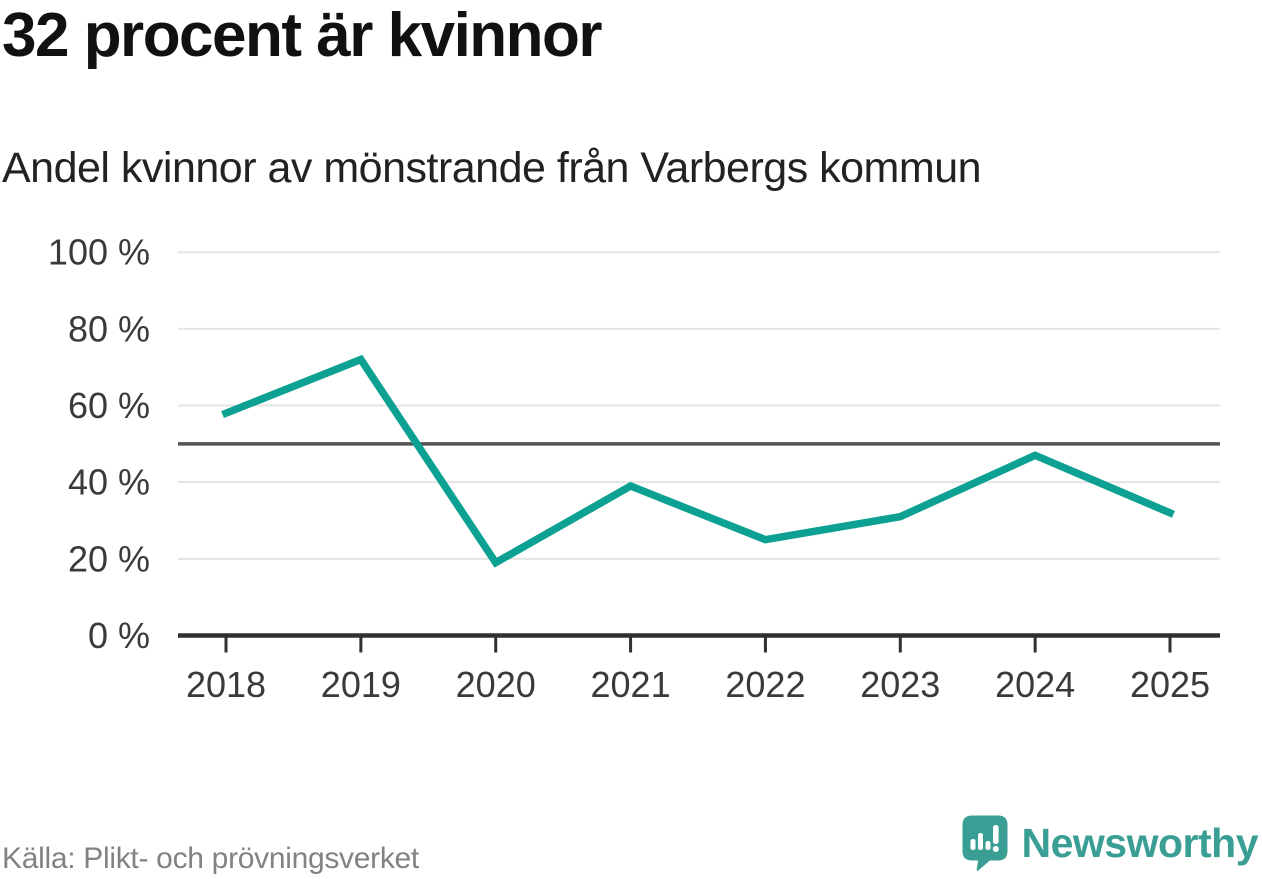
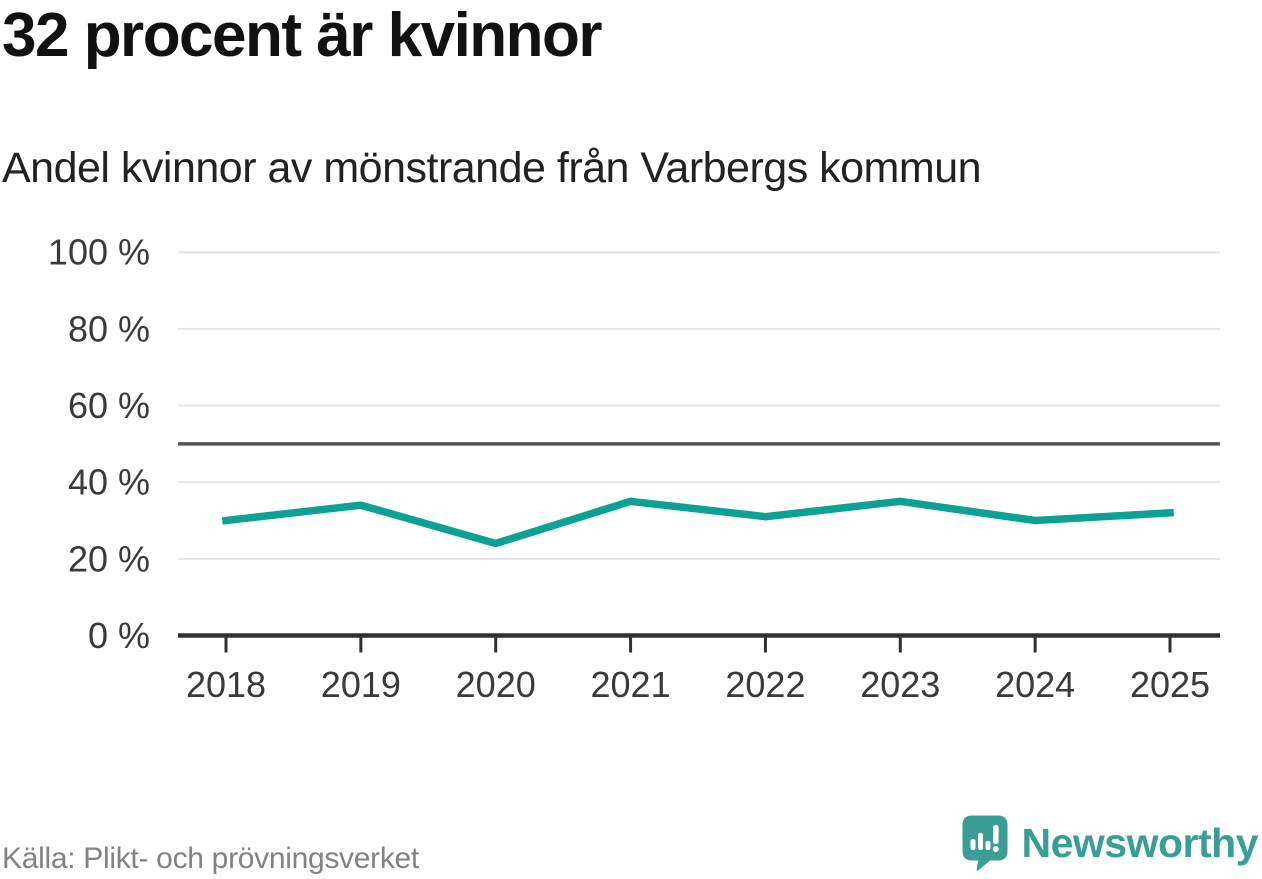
2018: 58% -> 30%
2019: 72% -> 34%
2020: 19% -> 24%
2021: 39% -> 35%
2022: 25% -> 31%
2023: 31% -> 35%
2024: 47% -> 30%
